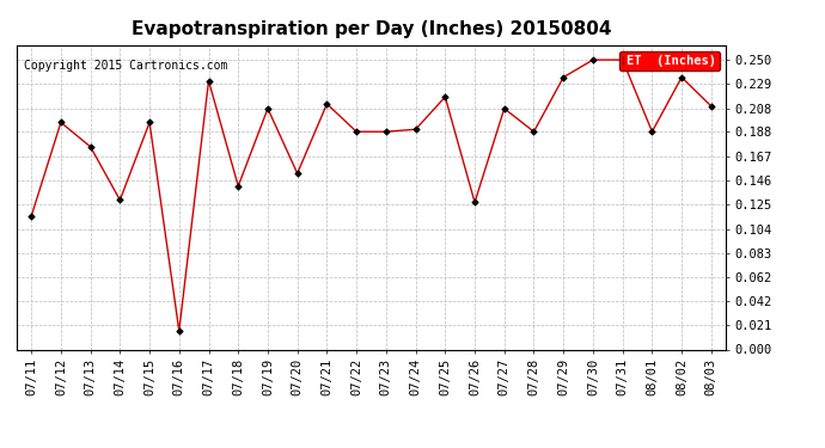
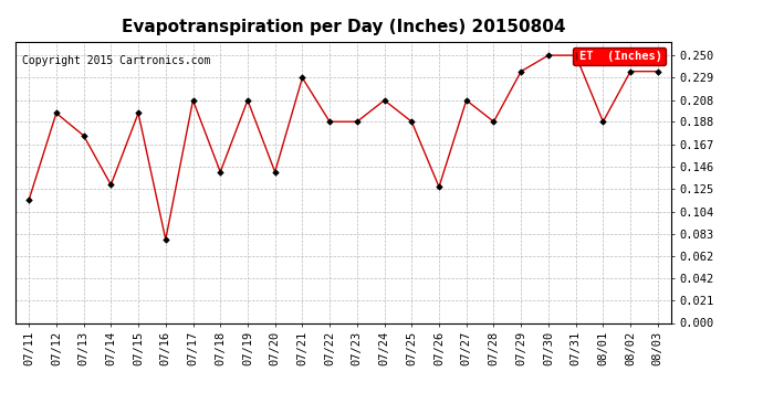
07/16: 0.016 -> 0.078
07/17: 0.232 -> 0.208
07/20: 0.152 -> 0.141
07/21: 0.212 -> 0.229
07/24: 0.190 -> 0.208
07/25: 0.218 -> 0.188
08/03: 0.210 -> 0.235
